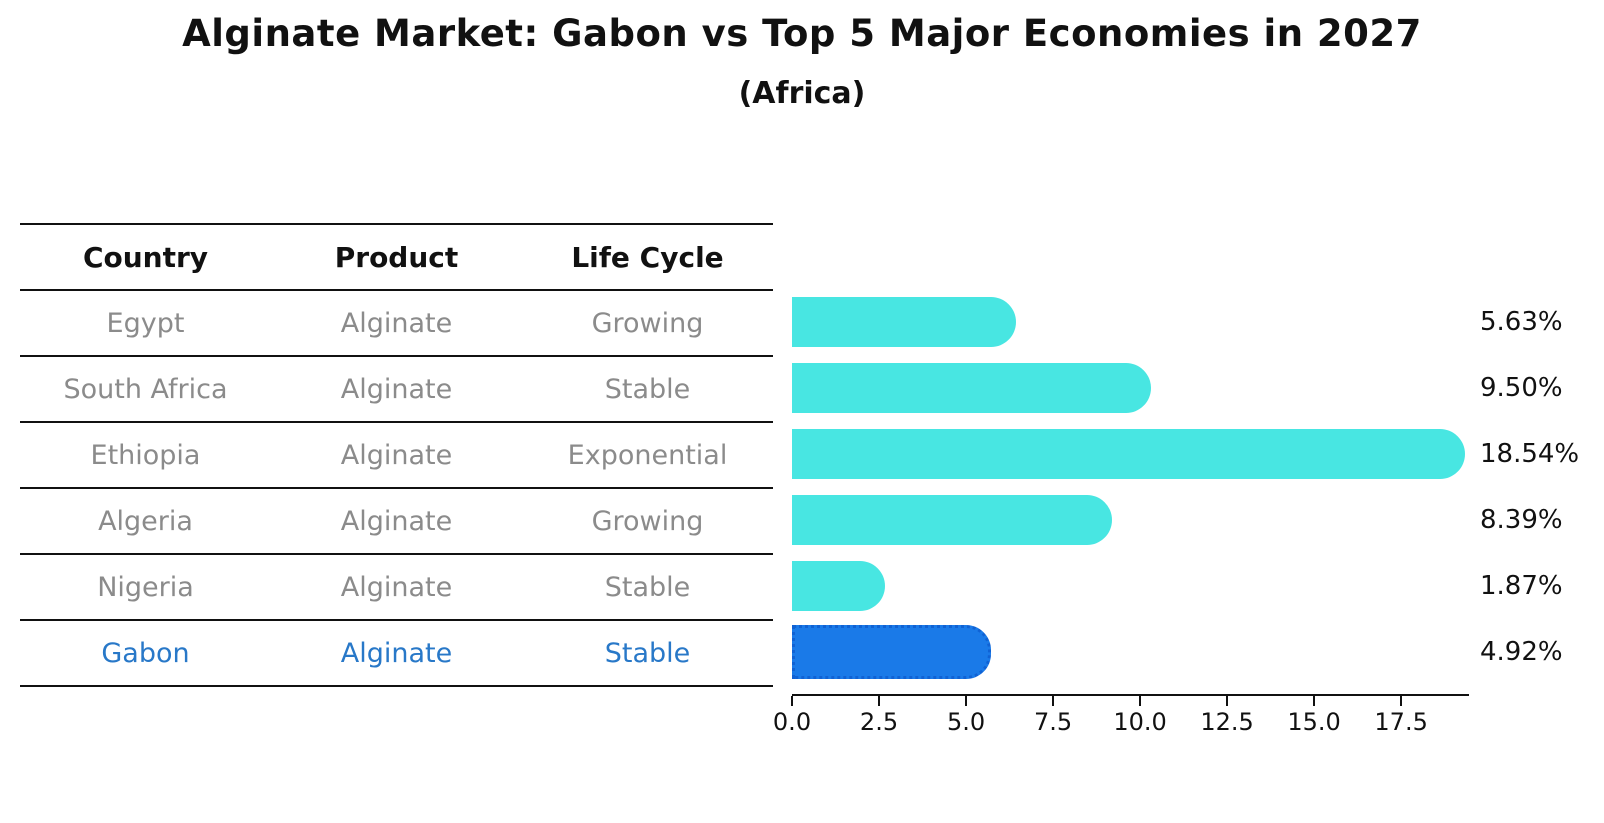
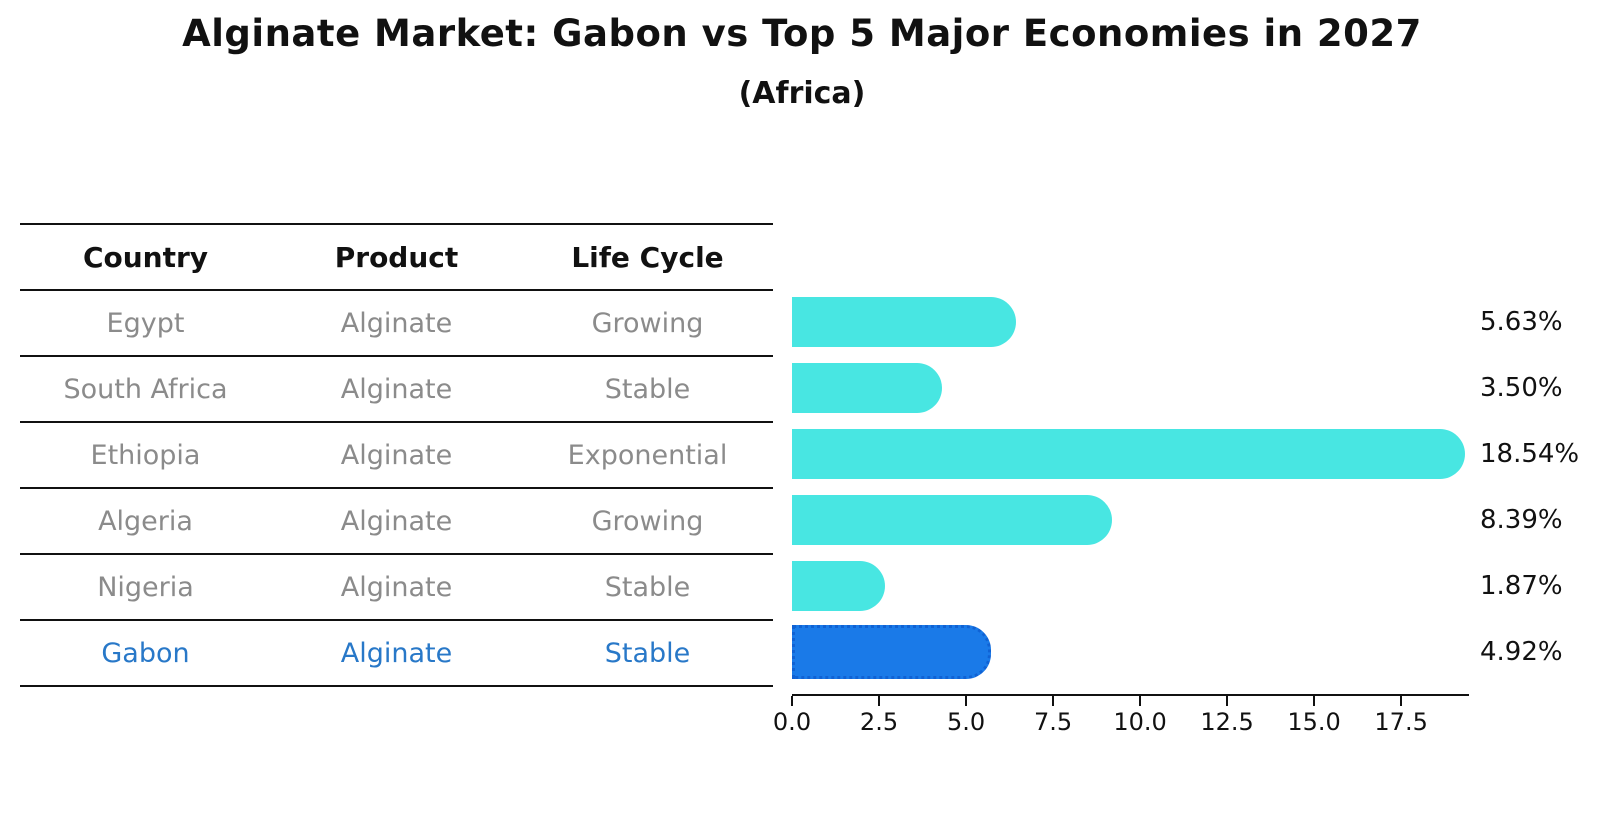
South Africa: 9.50% -> 3.50%
